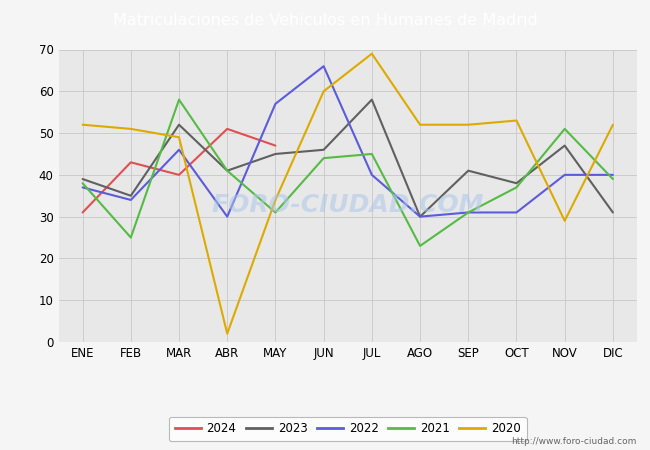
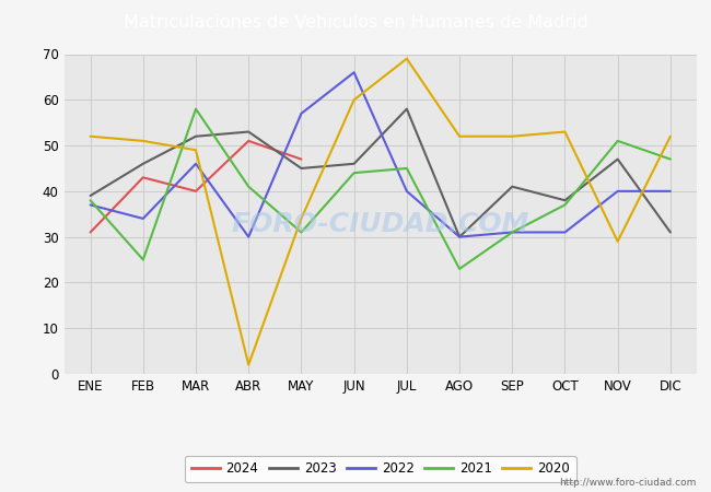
2023/FEB: 35 -> 46
2023/ABR: 41 -> 53
2021/DIC: 39 -> 47
